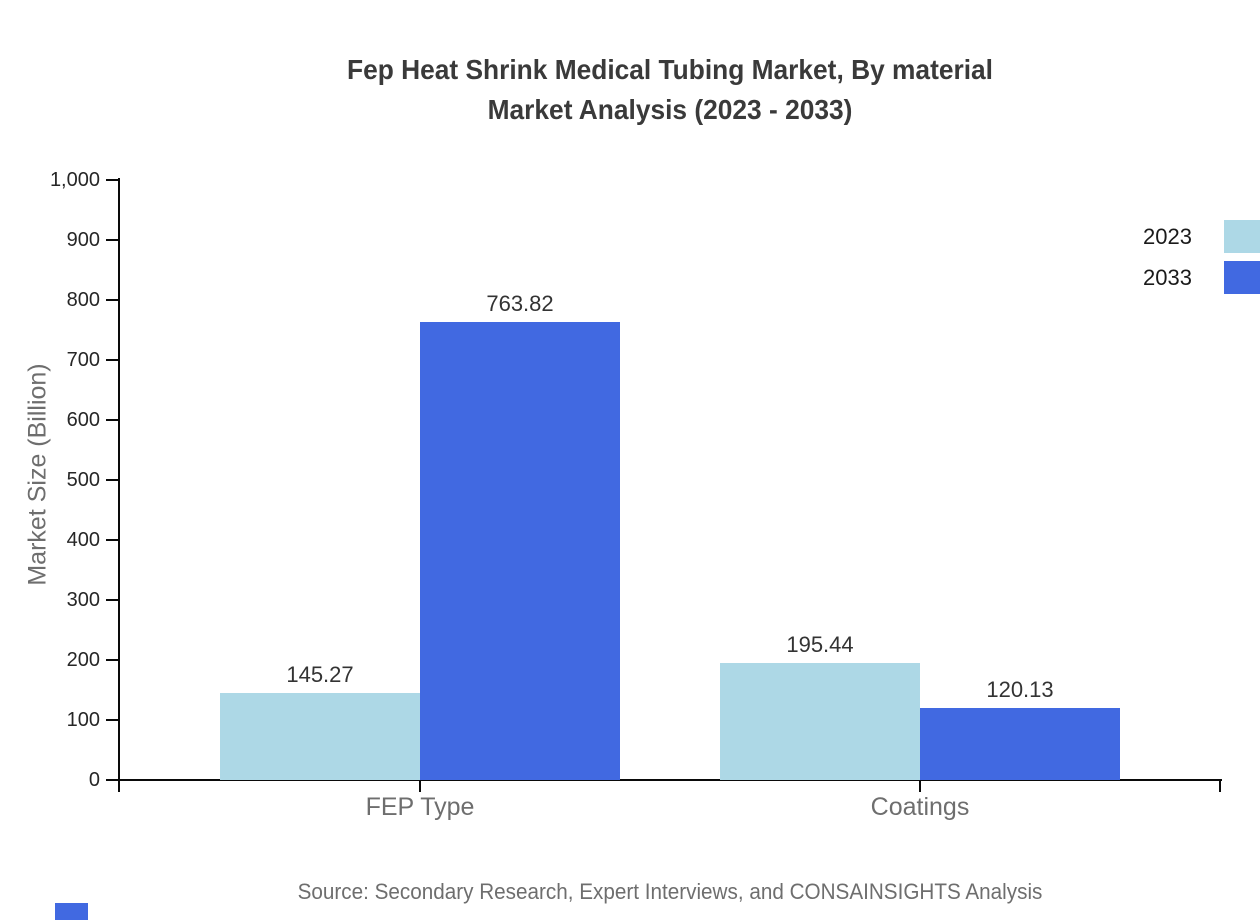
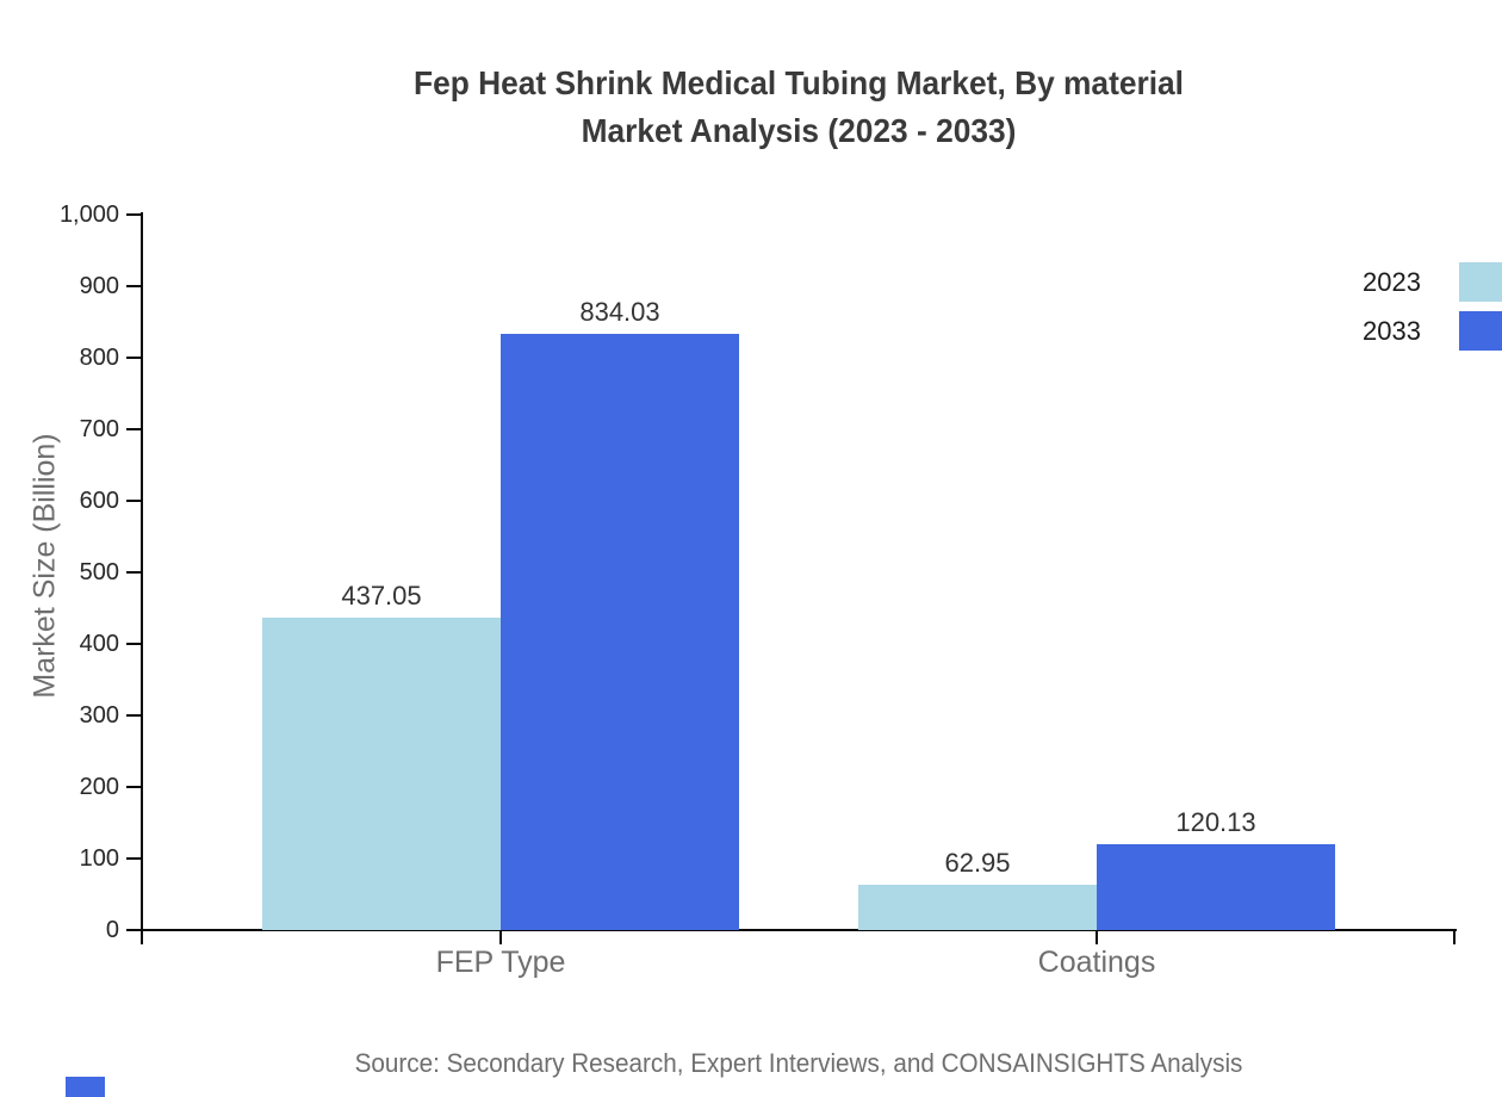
2023/FEP Type: 145.27 -> 437.05
2033/FEP Type: 763.82 -> 834.03
2023/Coatings: 195.44 -> 62.95
